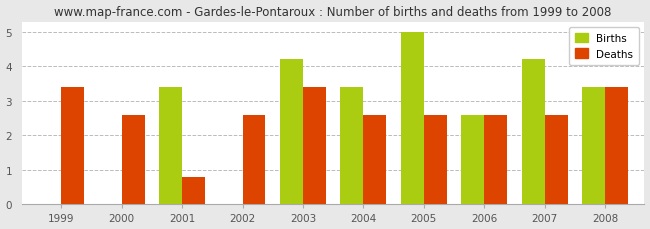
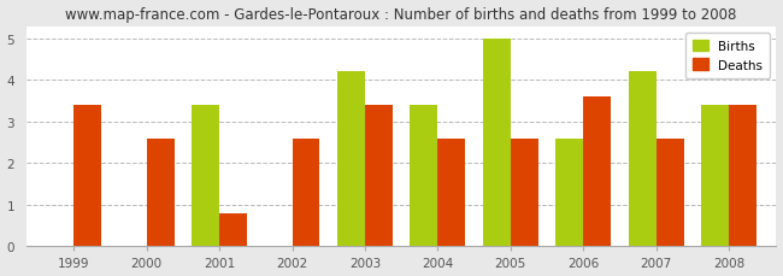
Deaths/2006: 2.6 -> 3.6
